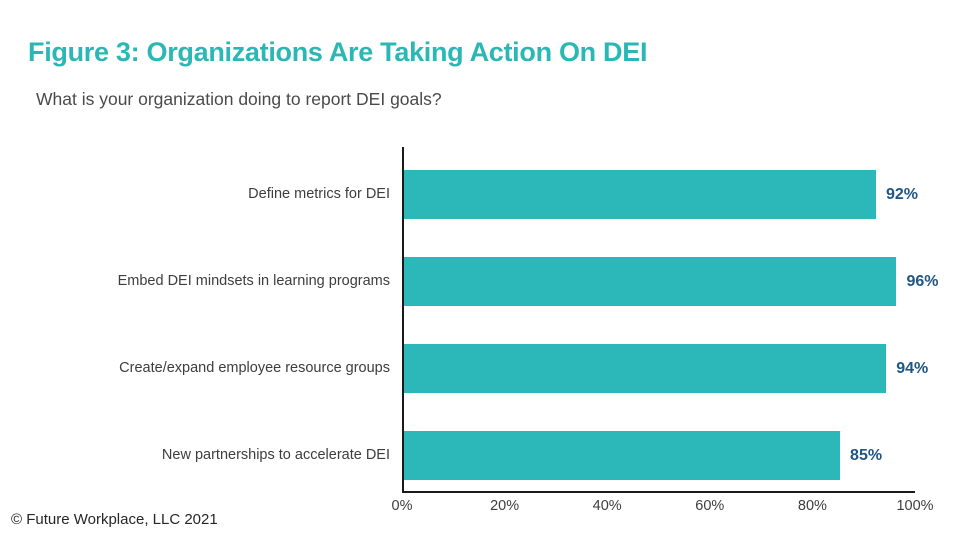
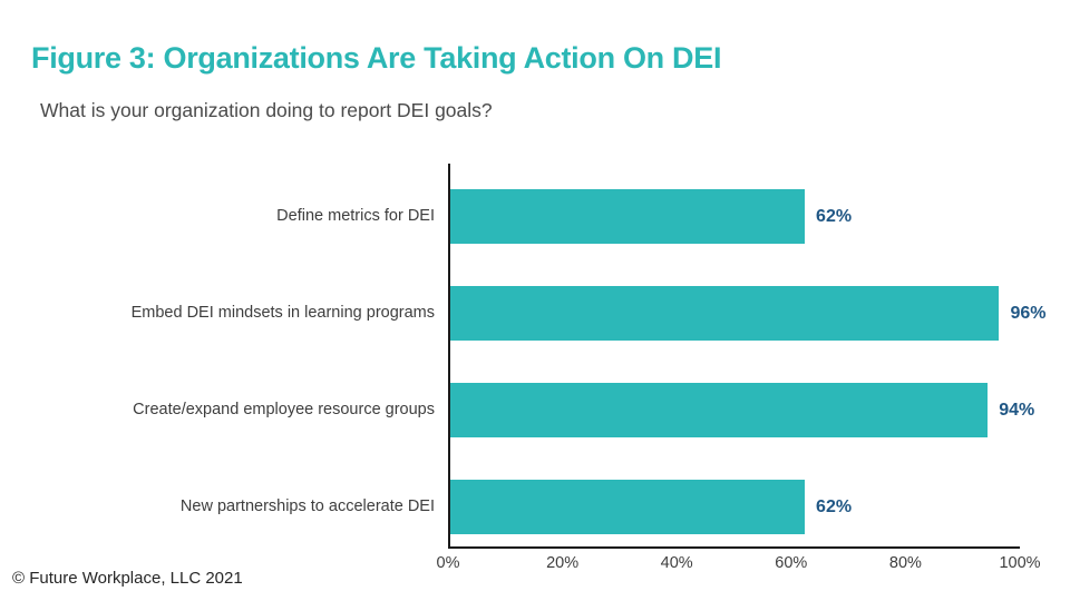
Define metrics for DEI: 92% -> 62%
New partnerships to accelerate DEI: 85% -> 62%
